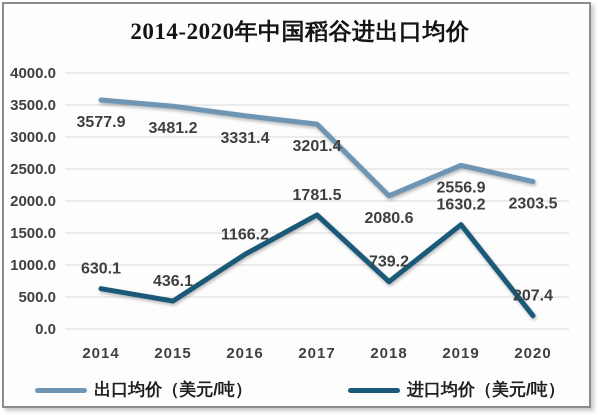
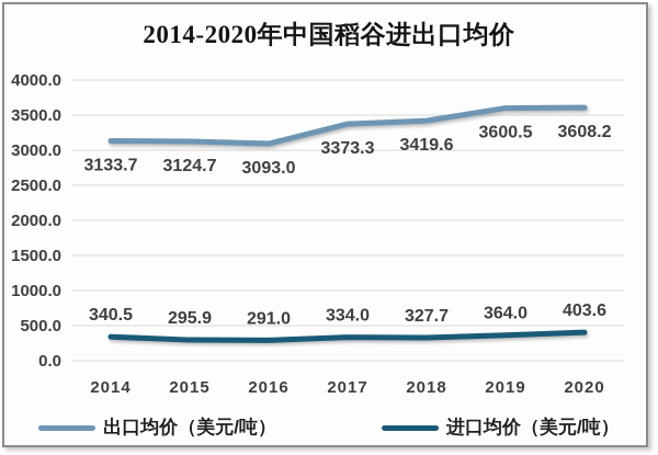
出口均价（美元/吨）/2014: 3577.9 -> 3133.7
进口均价（美元/吨）/2014: 630.1 -> 340.5
出口均价（美元/吨）/2015: 3481.2 -> 3124.7
进口均价（美元/吨）/2015: 436.1 -> 295.9
出口均价（美元/吨）/2016: 3331.4 -> 3093.0
进口均价（美元/吨）/2016: 1166.2 -> 291.0
出口均价（美元/吨）/2017: 3201.4 -> 3373.3
进口均价（美元/吨）/2017: 1781.5 -> 334.0
出口均价（美元/吨）/2018: 2080.6 -> 3419.6
进口均价（美元/吨）/2018: 739.2 -> 327.7
出口均价（美元/吨）/2019: 2556.9 -> 3600.5
进口均价（美元/吨）/2019: 1630.2 -> 364.0
出口均价（美元/吨）/2020: 2303.5 -> 3608.2
进口均价（美元/吨）/2020: 207.4 -> 403.6
